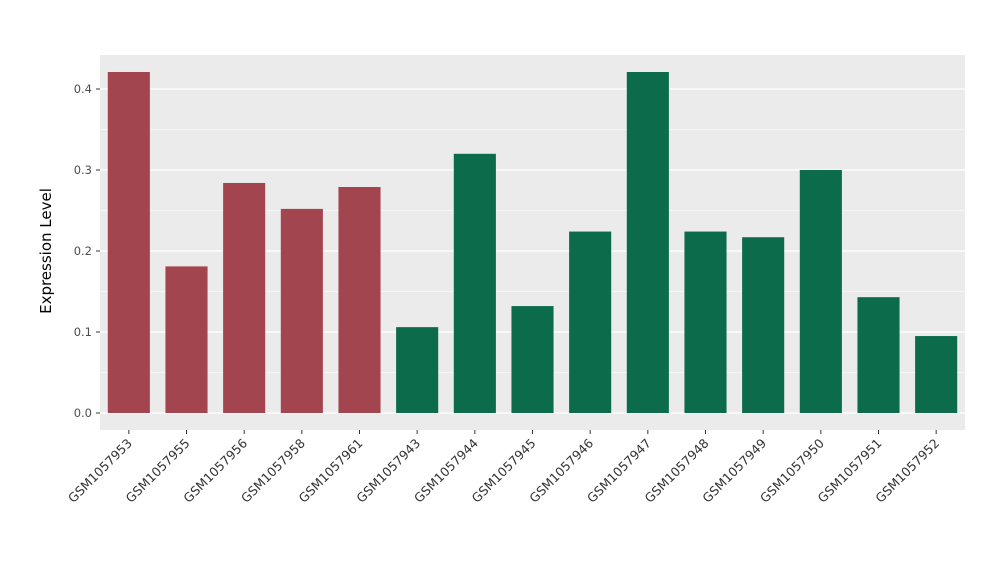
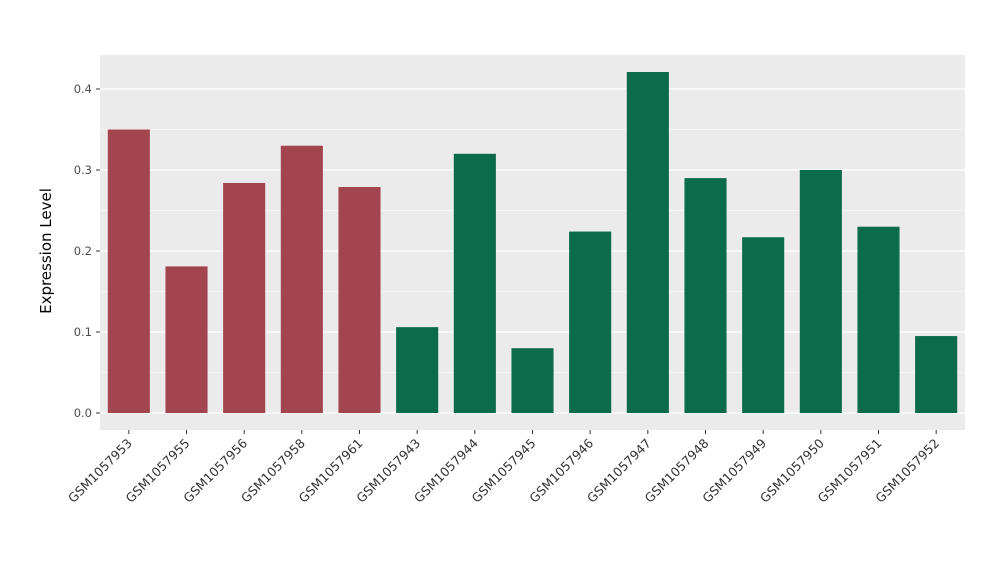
GSM1057953: 0.42 -> 0.35
GSM1057958: 0.25 -> 0.33
GSM1057945: 0.13 -> 0.08
GSM1057948: 0.22 -> 0.29
GSM1057951: 0.14 -> 0.23
